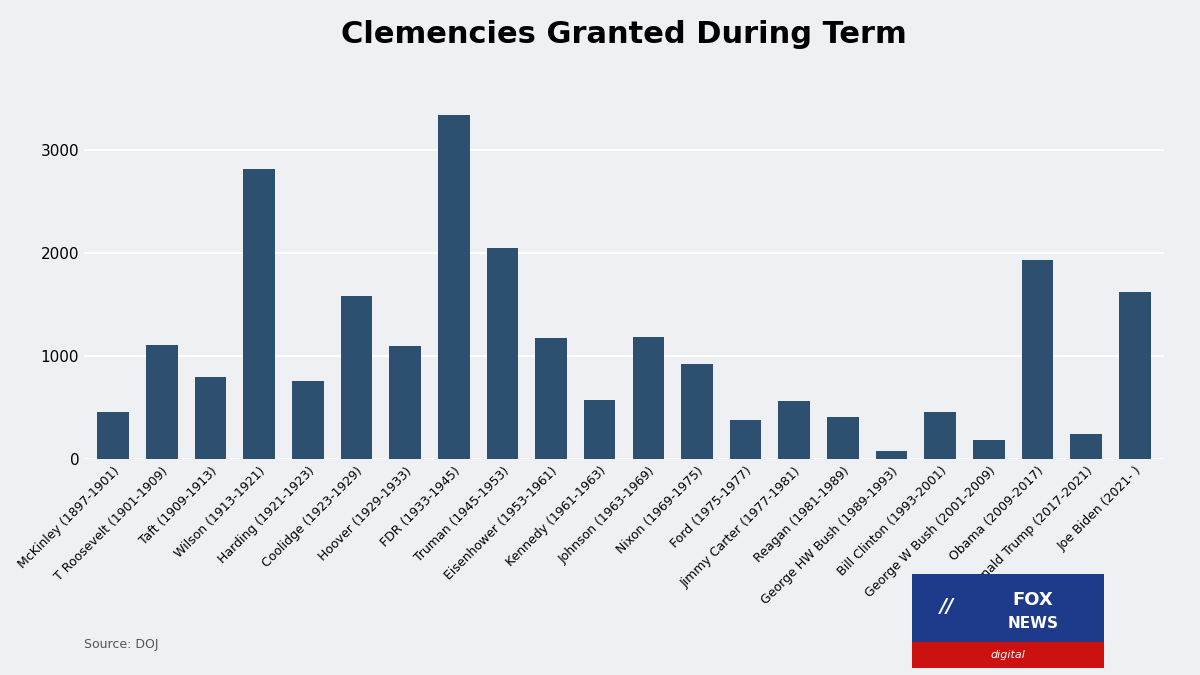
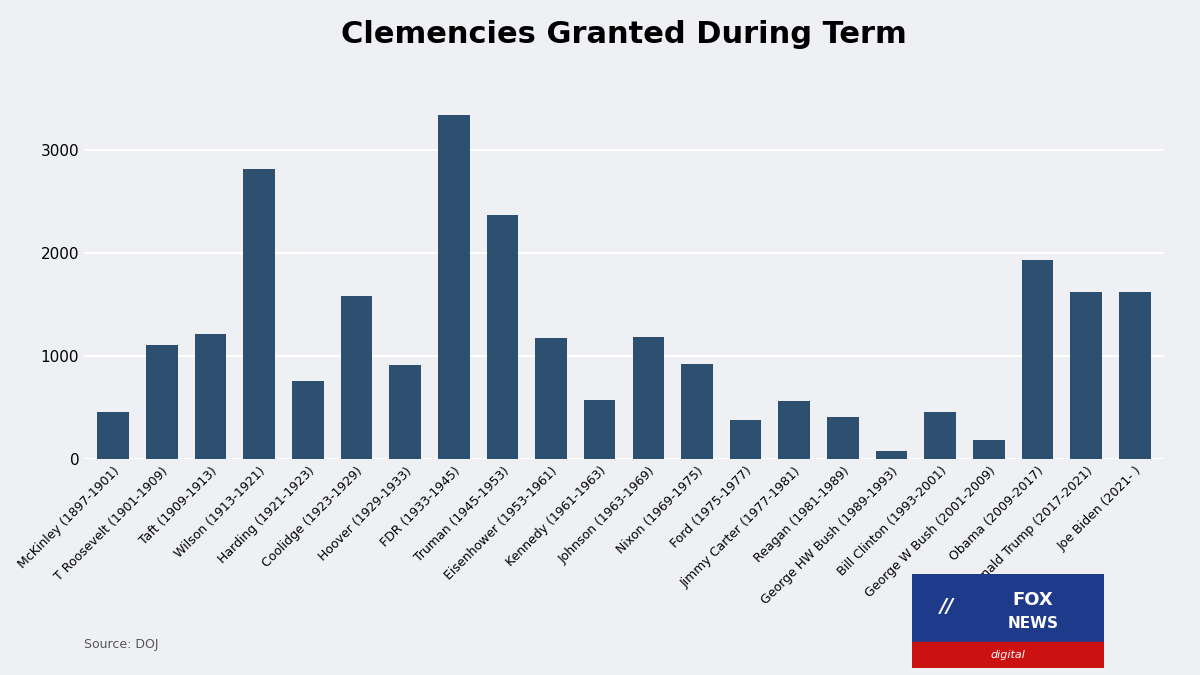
Taft (1909-1913): 800 -> 1210
Hoover (1929-1933): 1090 -> 910
Truman (1945-1953): 2040 -> 2370
Donald Trump (2017-2021): 240 -> 1620
